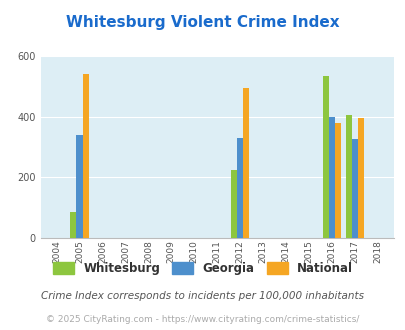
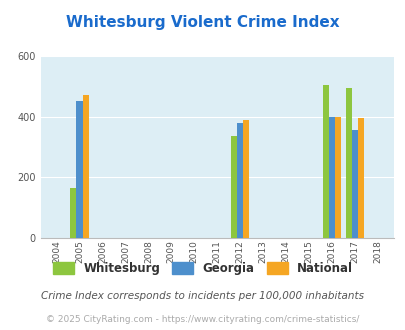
Whitesburg/2005: 85 -> 165
Georgia/2005: 340 -> 450
National/2005: 540 -> 470
Whitesburg/2012: 225 -> 335
Georgia/2012: 330 -> 380
National/2012: 495 -> 390
Whitesburg/2016: 535 -> 505
National/2016: 380 -> 400
Whitesburg/2017: 405 -> 495
Georgia/2017: 325 -> 355
